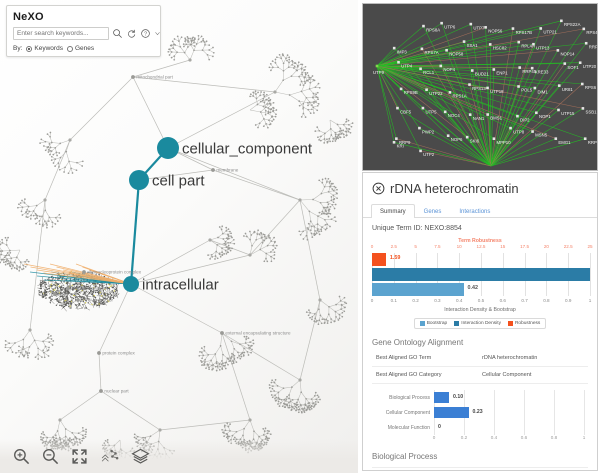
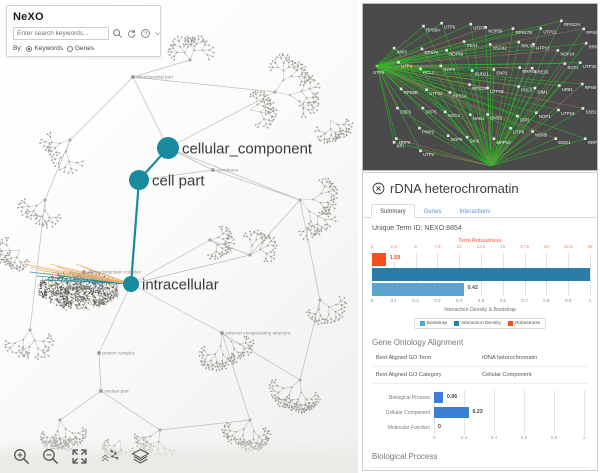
Gene Ontology Alignment/Biological Process: 0.10 -> 0.06
